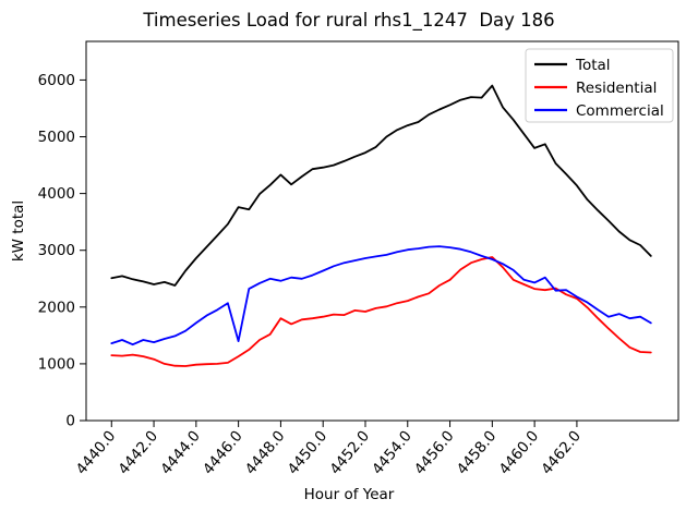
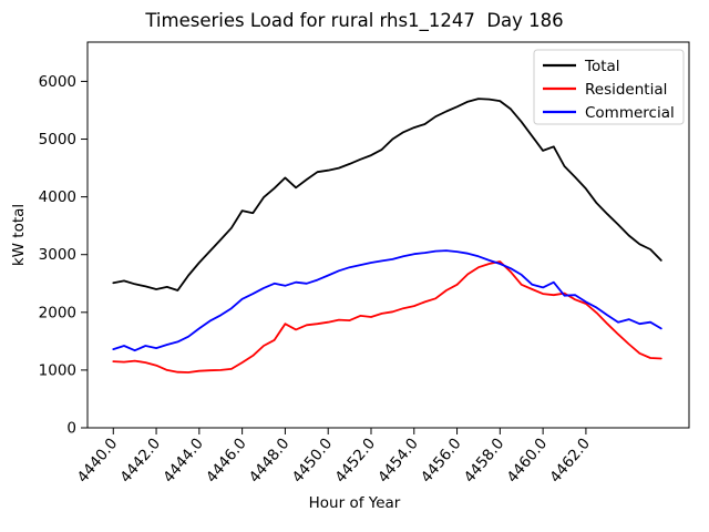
Commercial/4446.0: 1400 -> 2200
Total/4458.0: 5900 -> 5700
